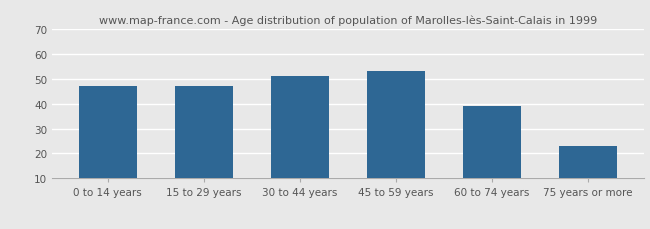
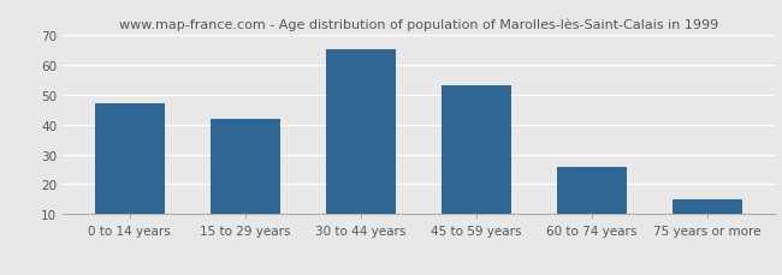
15 to 29 years: 47 -> 42
30 to 44 years: 51 -> 65
60 to 74 years: 39 -> 26
75 years or more: 23 -> 15
